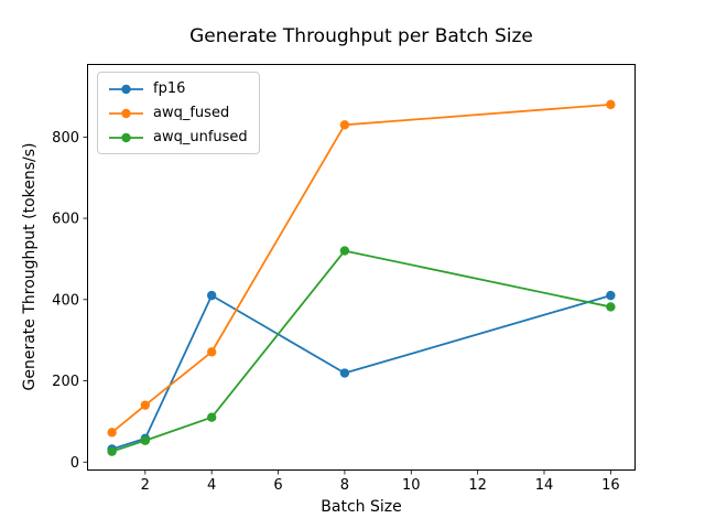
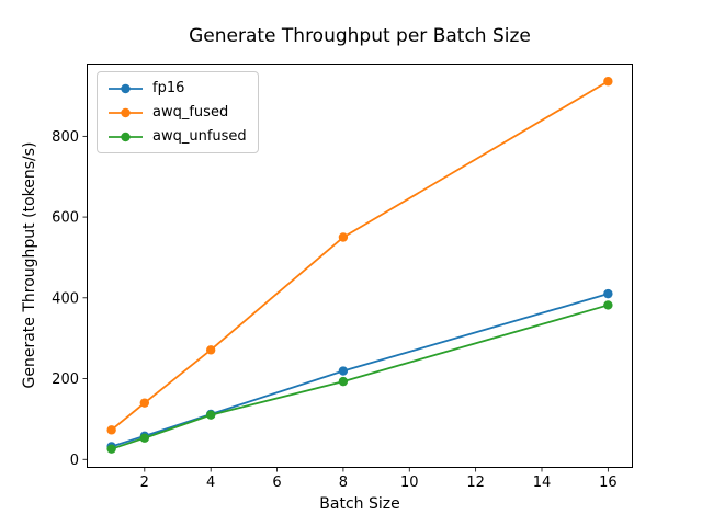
fp16/4: 410 -> 110
awq_fused/8: 830 -> 550
awq_unfused/8: 520 -> 190
awq_fused/16: 880 -> 940
